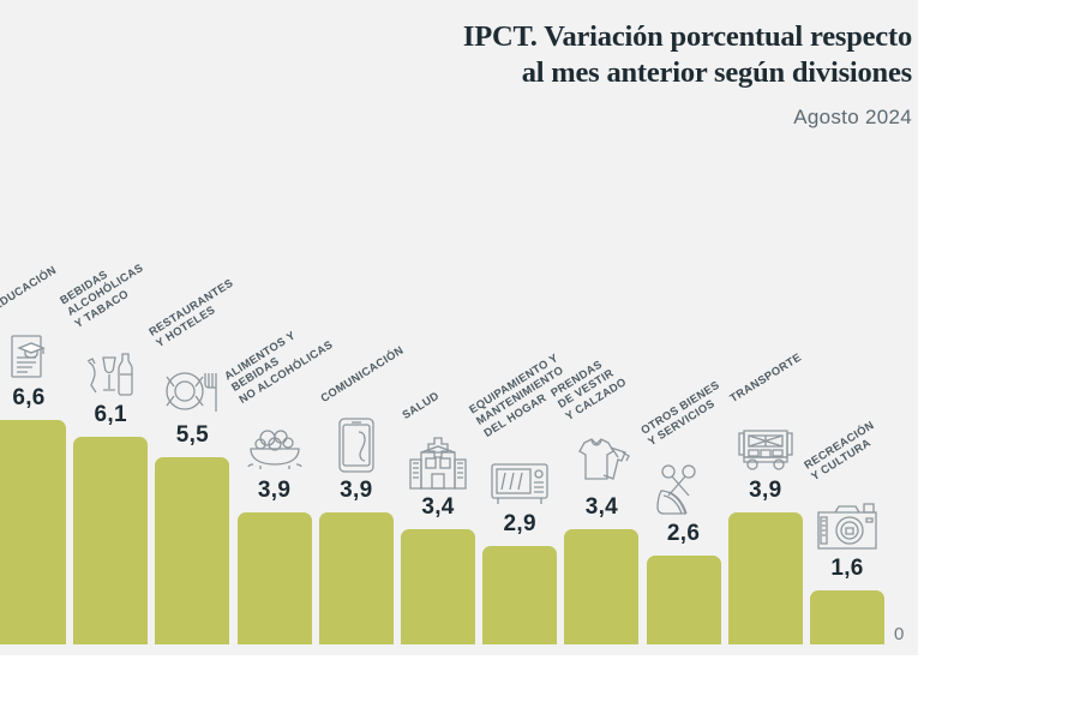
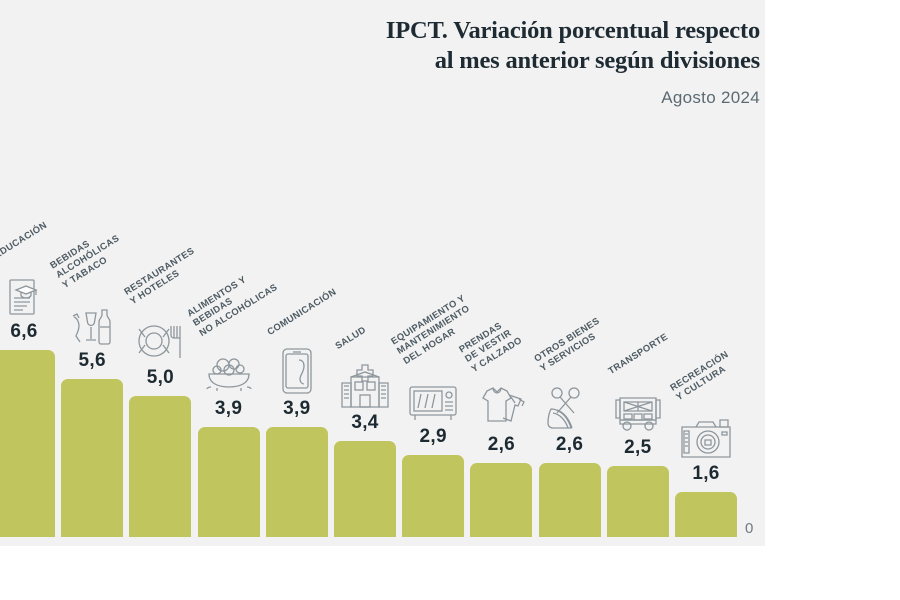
BEBIDAS ALCOHÓLICAS Y TABACO: 6,1 -> 5,6
RESTAURANTES Y HOTELES: 5,5 -> 5,0
PRENDAS DE VESTIR Y CALZADO: 3,4 -> 2,6
TRANSPORTE: 3,9 -> 2,5
